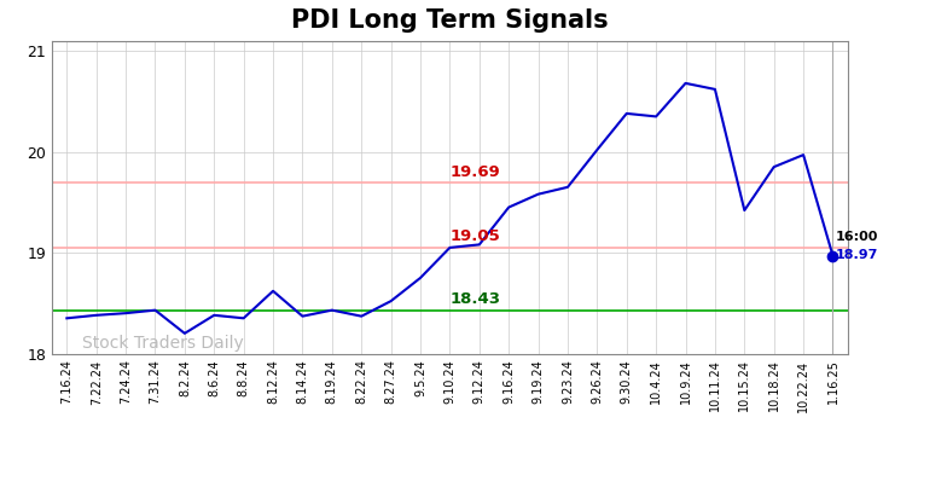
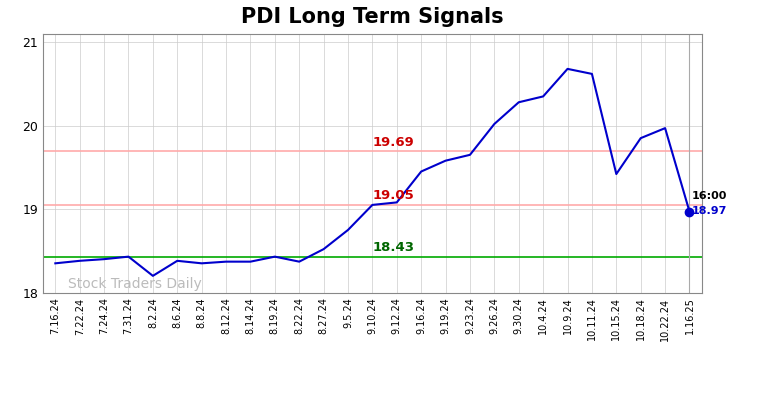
8.12.24: 18.62 -> 18.37
9.30.24: 20.38 -> 20.28
